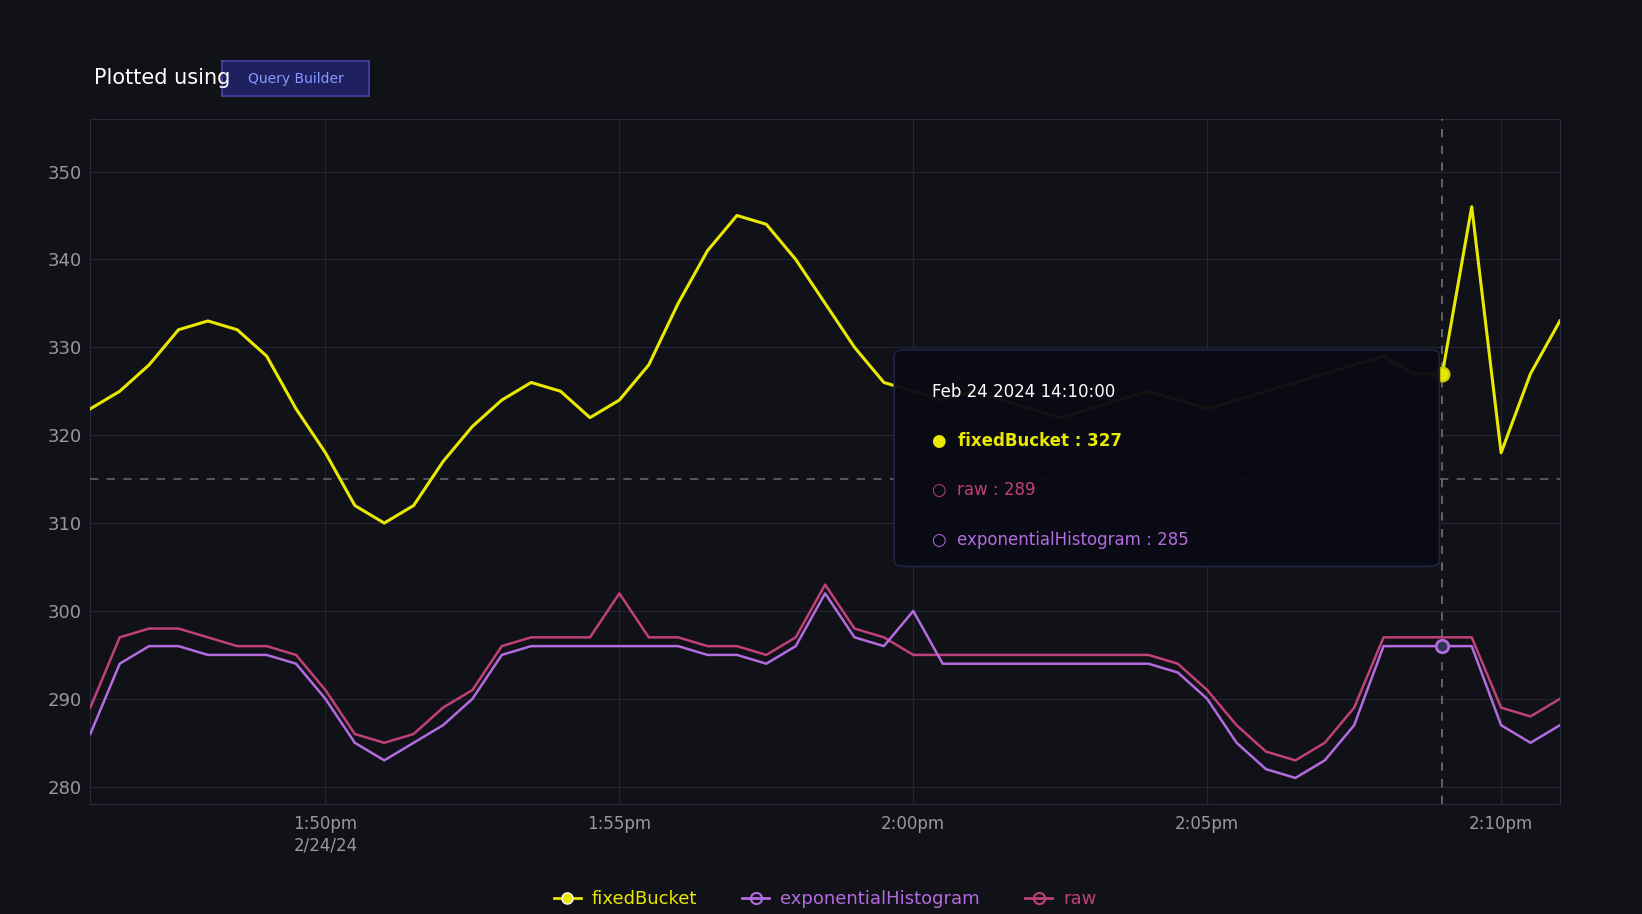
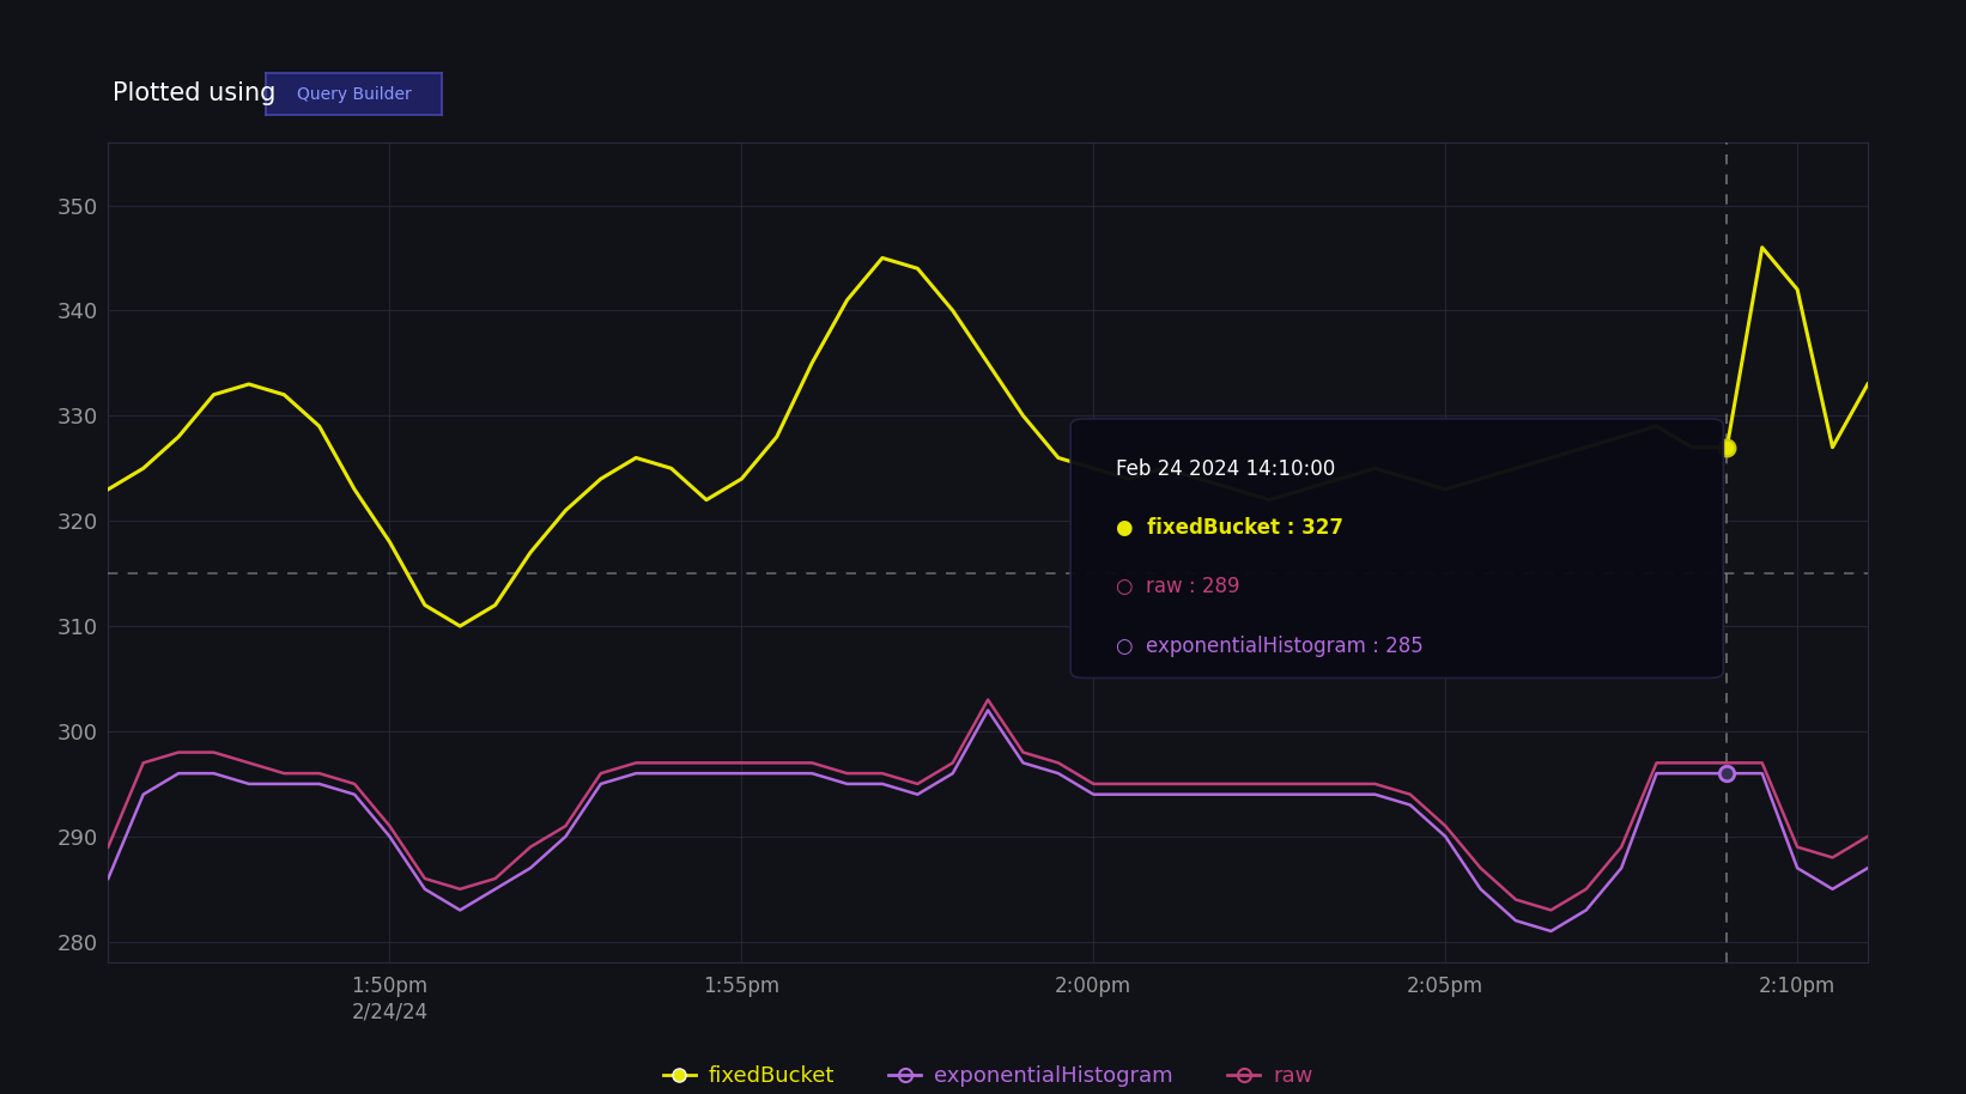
raw/1:55pm: 302 -> 297
exponentialHistogram/2:00pm: 300 -> 294
fixedBucket/2:10pm: 318 -> 342
